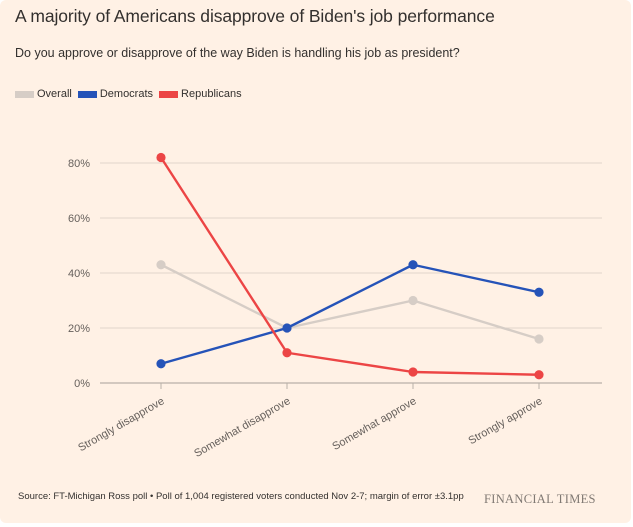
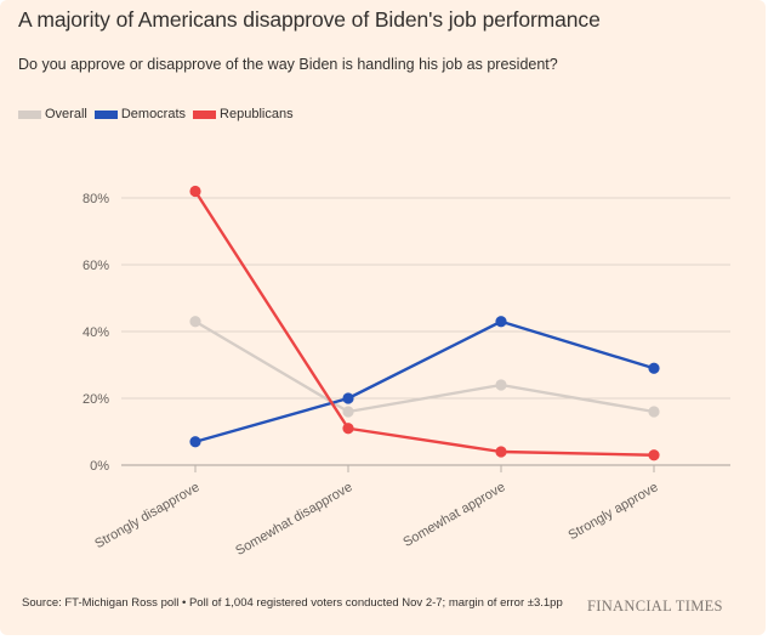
Overall/Somewhat disapprove: 20% -> 16%
Overall/Somewhat approve: 30% -> 24%
Democrats/Strongly approve: 33% -> 29%
